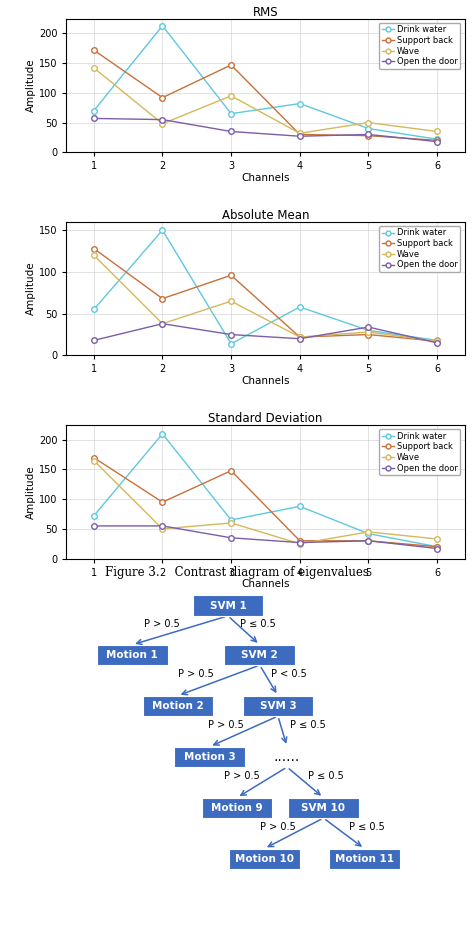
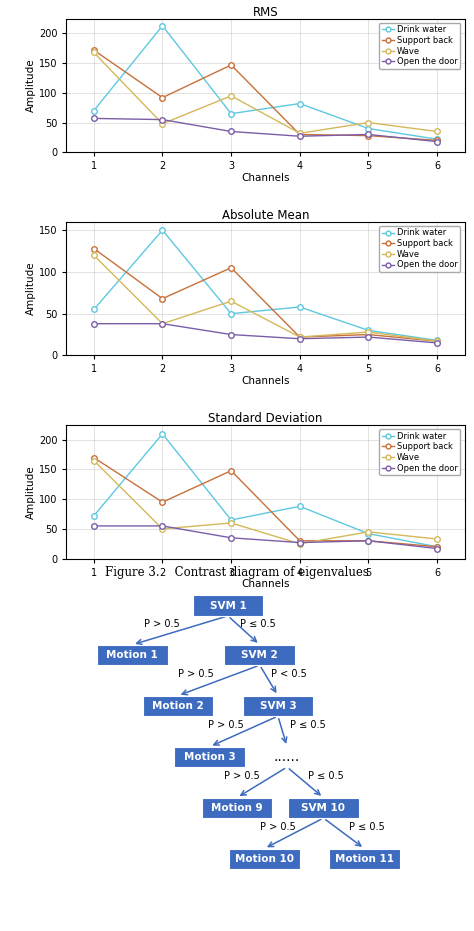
RMS/Wave/1: 142 -> 168
Absolute Mean/Open the door/1: 18 -> 38
Absolute Mean/Drink water/3: 14 -> 50
Absolute Mean/Support back/3: 96 -> 105
Absolute Mean/Open the door/5: 34 -> 22
